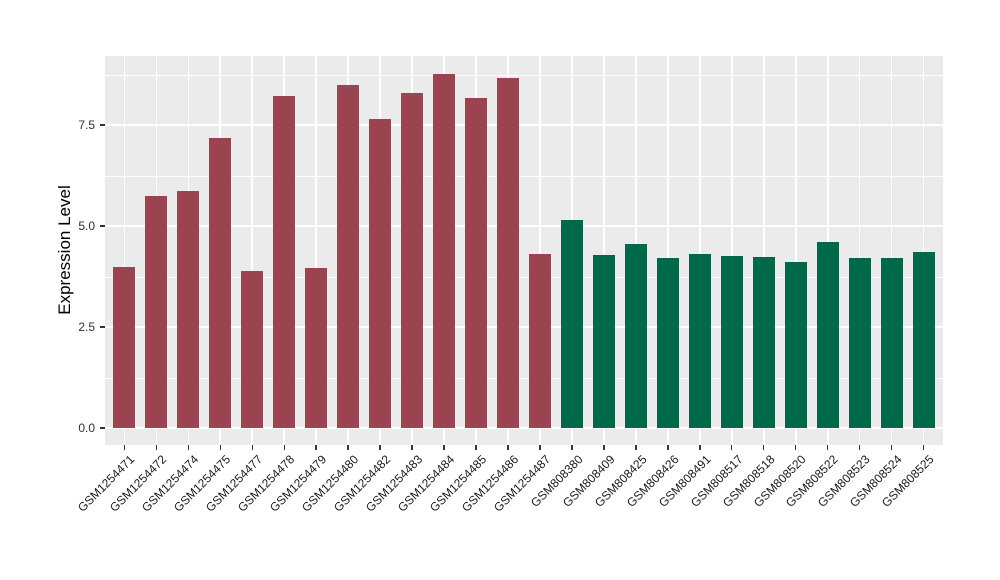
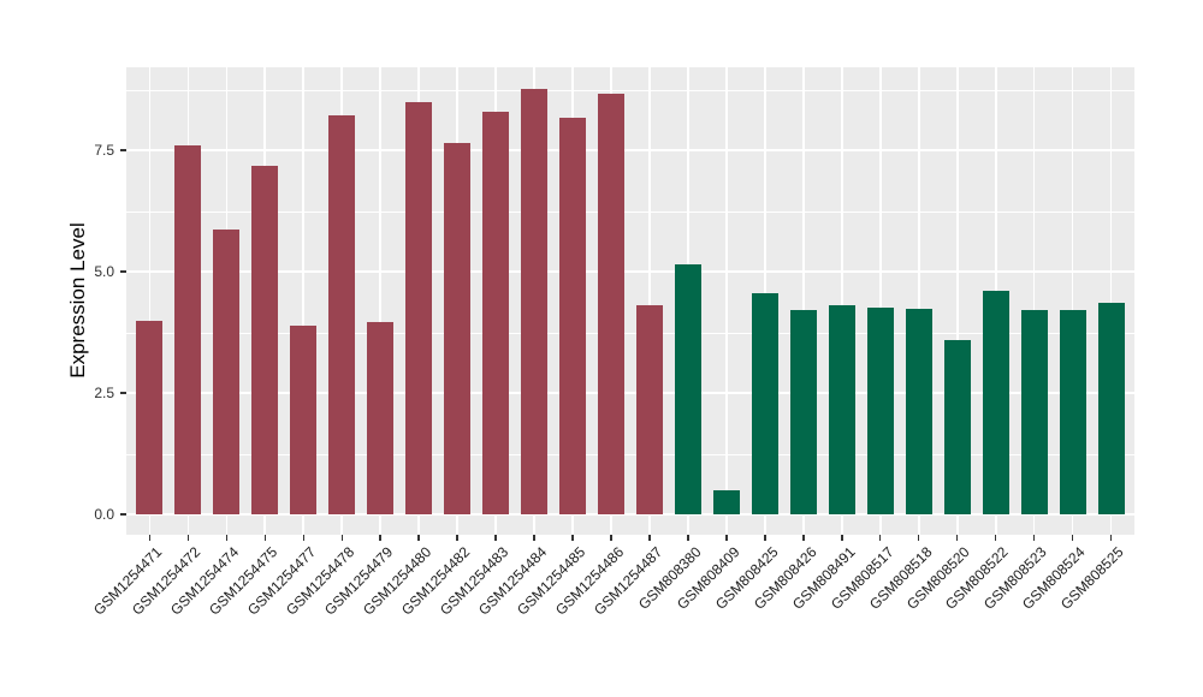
GSM1254472: 5.7 -> 7.6
GSM808409: 4.3 -> 0.5
GSM808520: 4.1 -> 3.6
